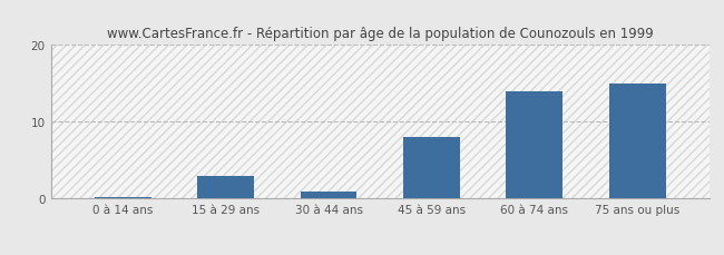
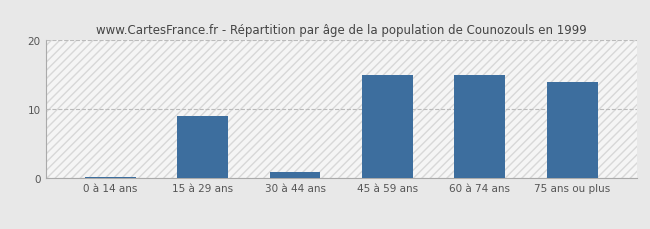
15 à 29 ans: 3.0 -> 9.0
45 à 59 ans: 8.0 -> 15.0
60 à 74 ans: 14.0 -> 15.0
75 ans ou plus: 15.0 -> 14.0
